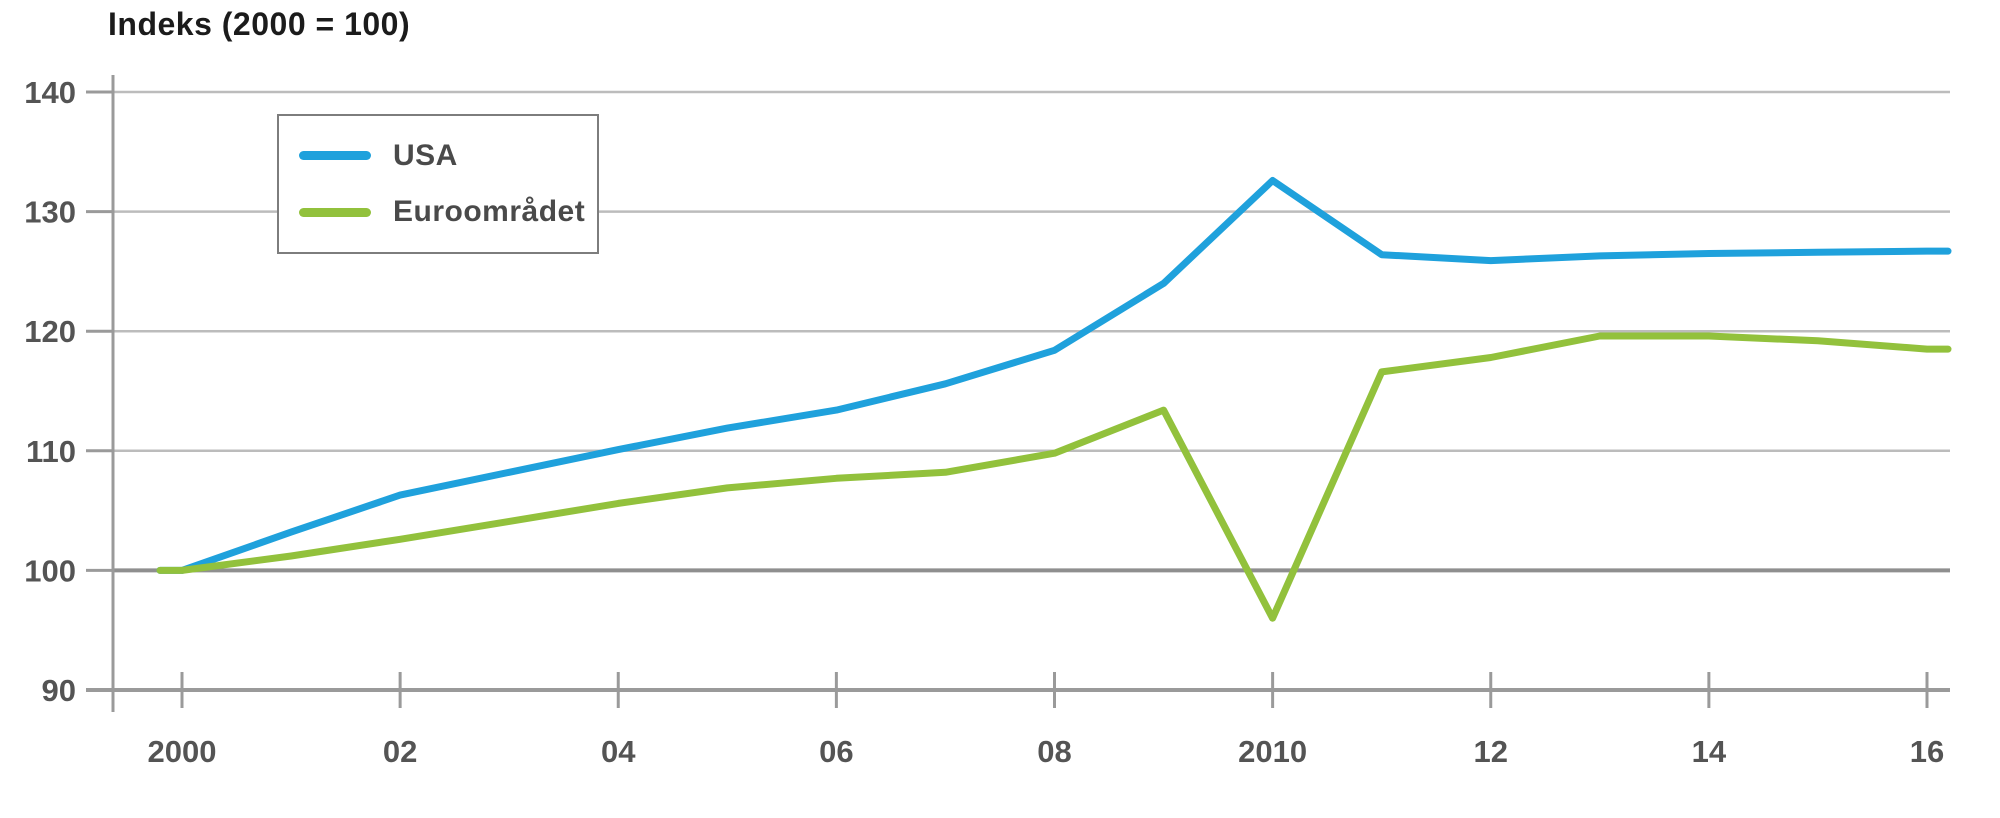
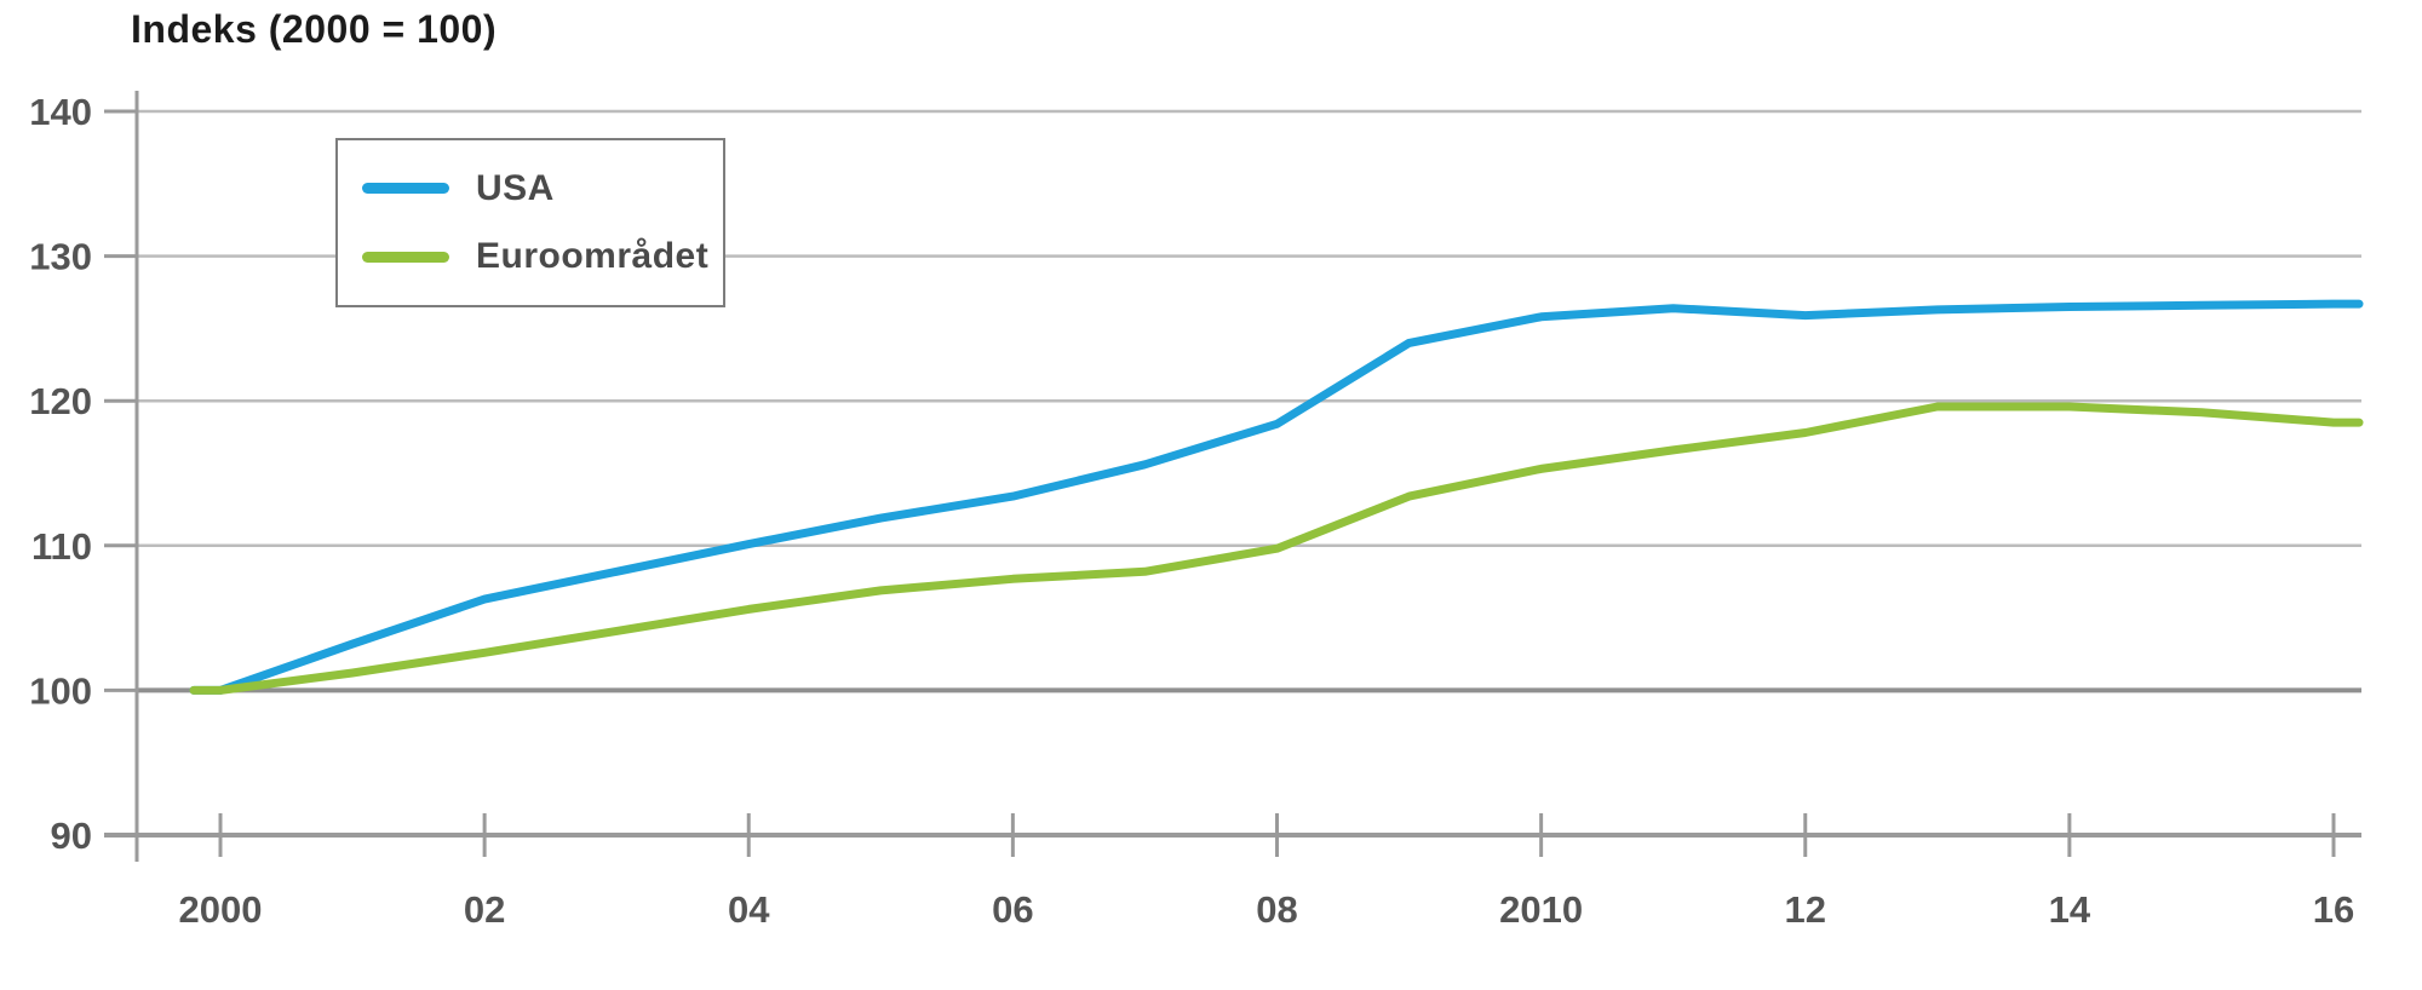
USA/2010: 132.6 -> 125.8
Euroområdet/2010: 96.0 -> 115.3
